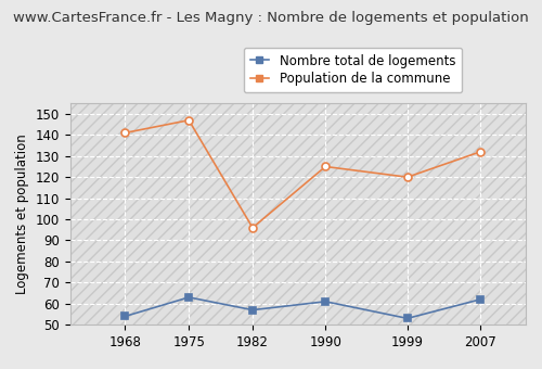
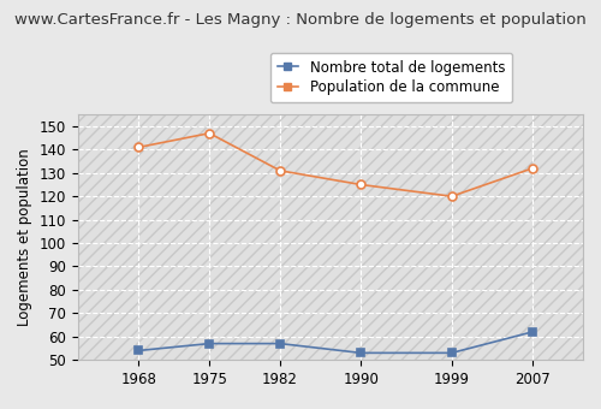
Nombre total de logements/1975: 63 -> 57
Population de la commune/1982: 96 -> 131
Nombre total de logements/1990: 61 -> 53
